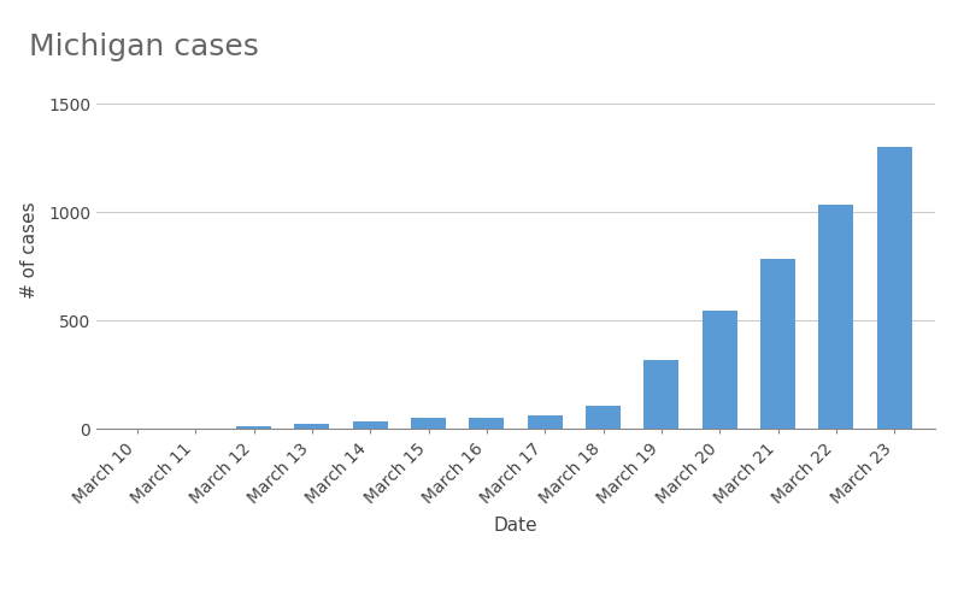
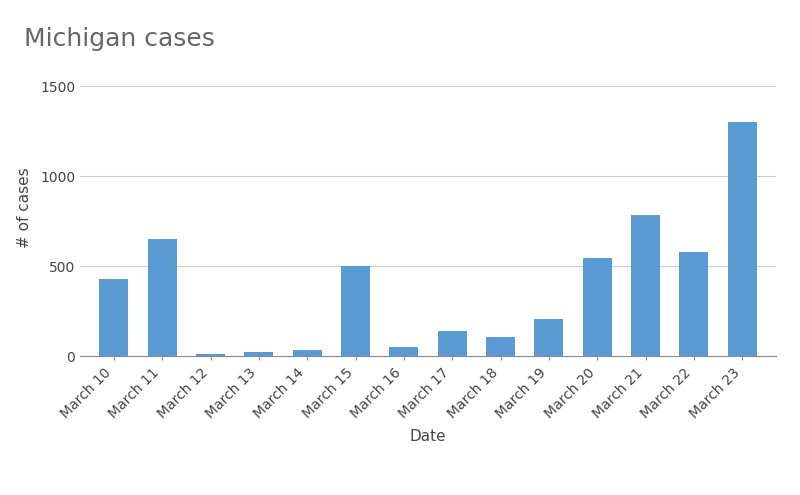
March 10: 0 -> 430
March 11: 0 -> 650
March 15: 60 -> 500
March 17: 60 -> 140
March 19: 320 -> 210
March 22: 1040 -> 580
